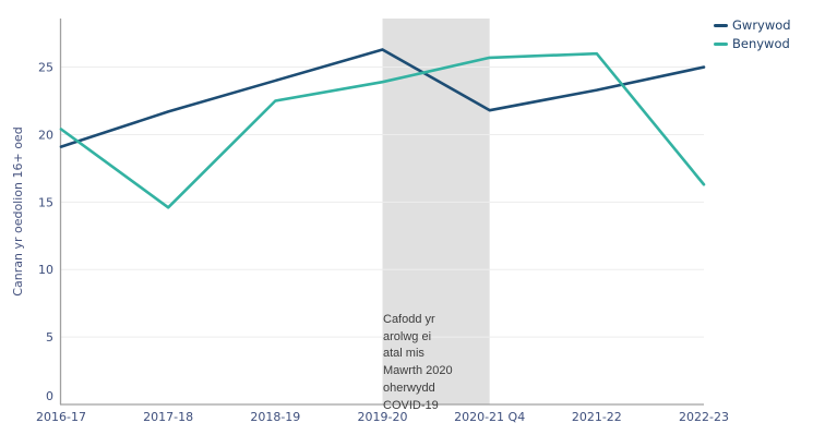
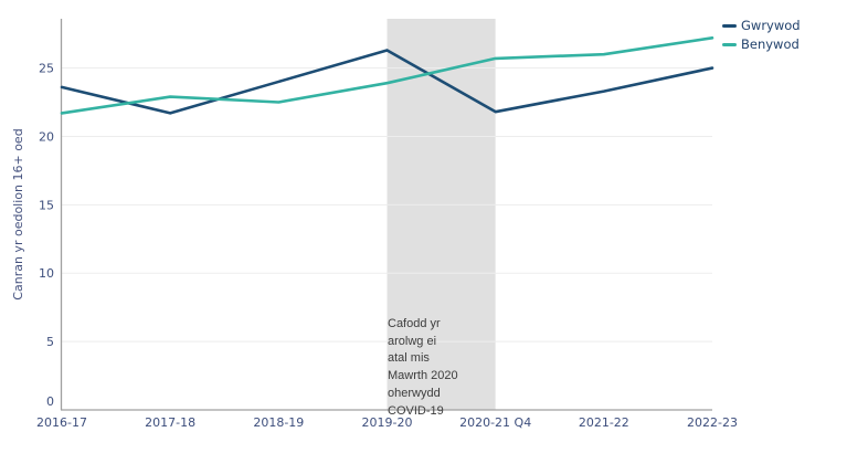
Gwrywod/2016-17: 19.1 -> 23.6
Benywod/2016-17: 20.4 -> 21.7
Benywod/2017-18: 14.6 -> 22.9
Benywod/2022-23: 16.3 -> 27.2
